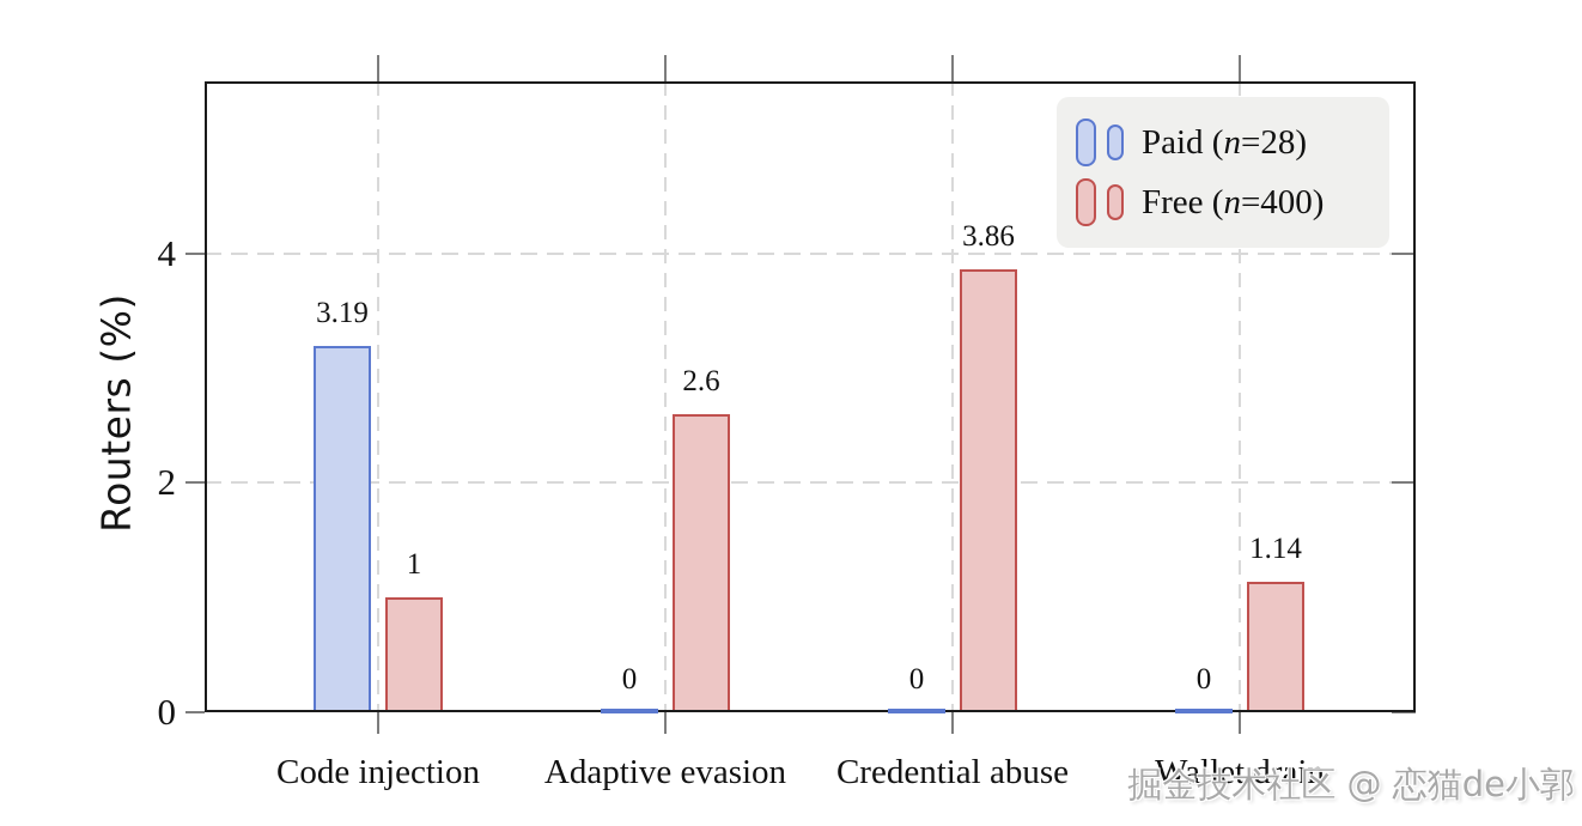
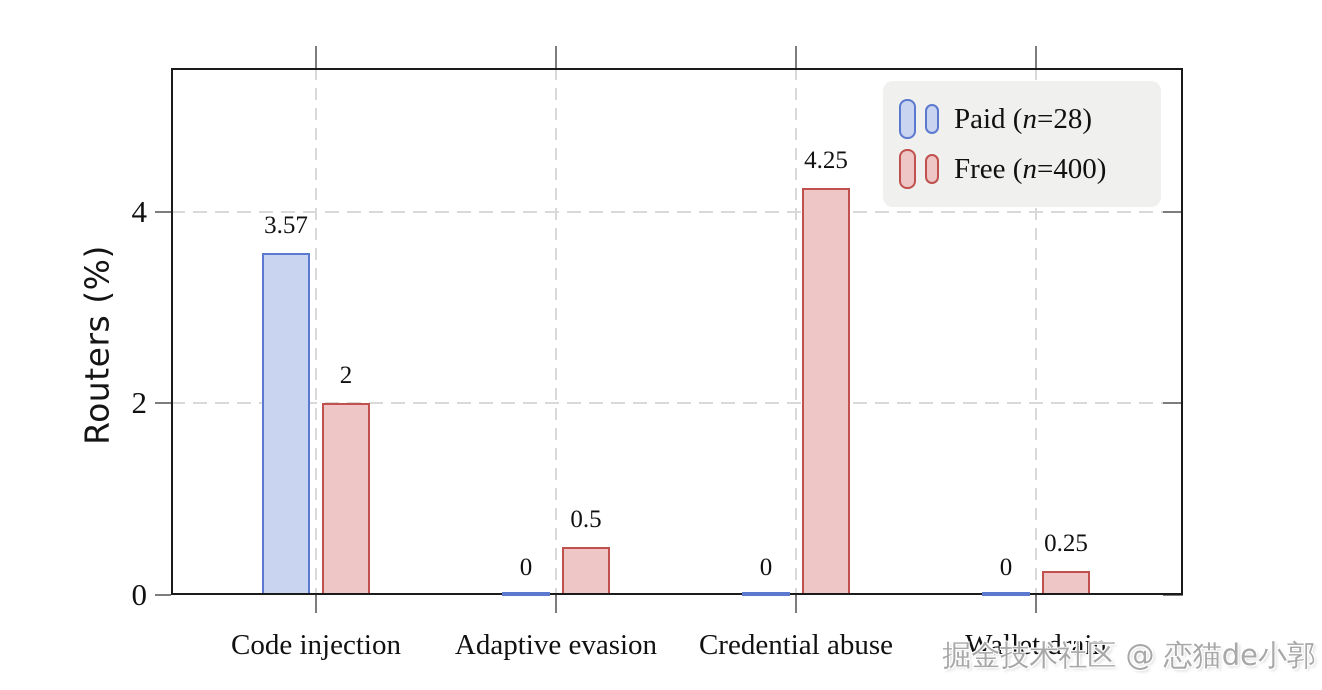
Paid (n=28)/Code injection: 3.19 -> 3.57
Free (n=400)/Code injection: 1 -> 2
Free (n=400)/Adaptive evasion: 2.6 -> 0.5
Free (n=400)/Credential abuse: 3.86 -> 4.25
Free (n=400)/Wallet drain: 1.14 -> 0.25
